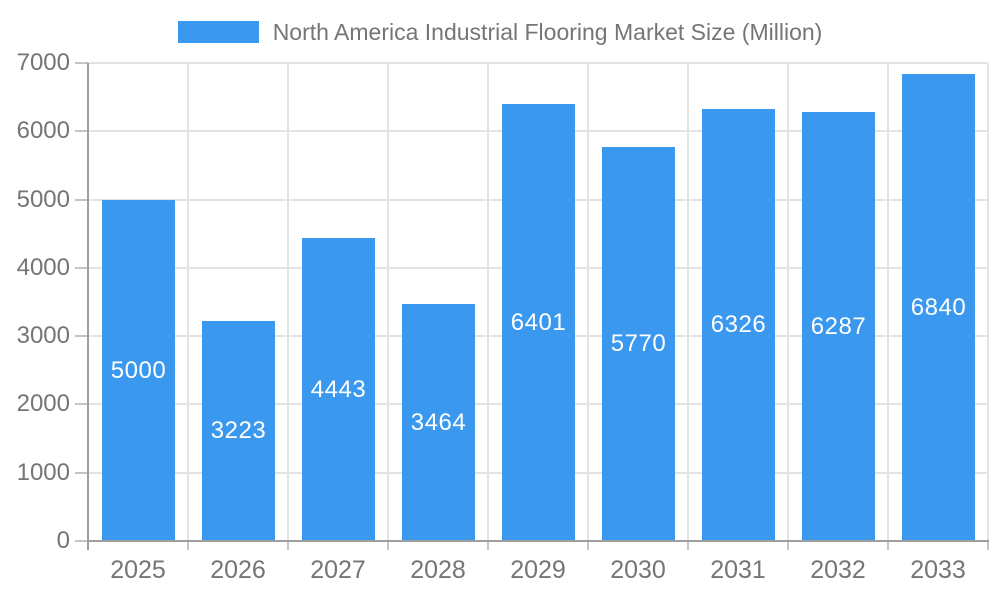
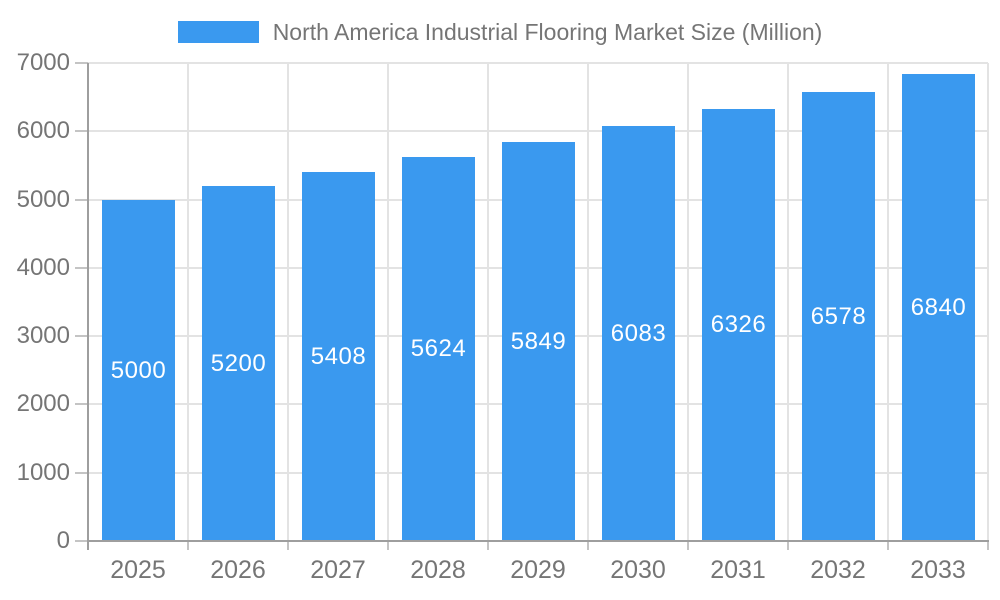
2026: 3223 -> 5200
2027: 4443 -> 5408
2028: 3464 -> 5624
2029: 6401 -> 5849
2030: 5770 -> 6083
2032: 6287 -> 6578
